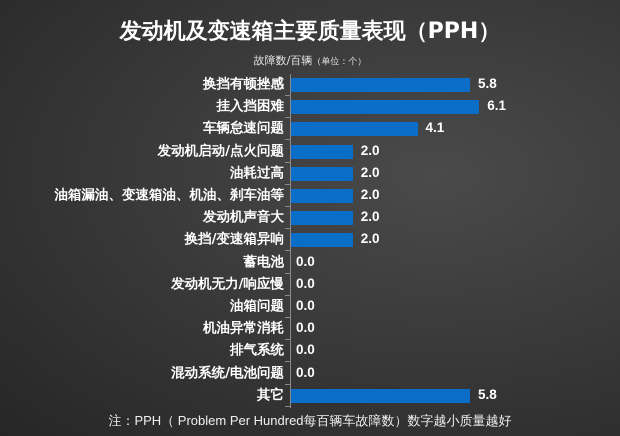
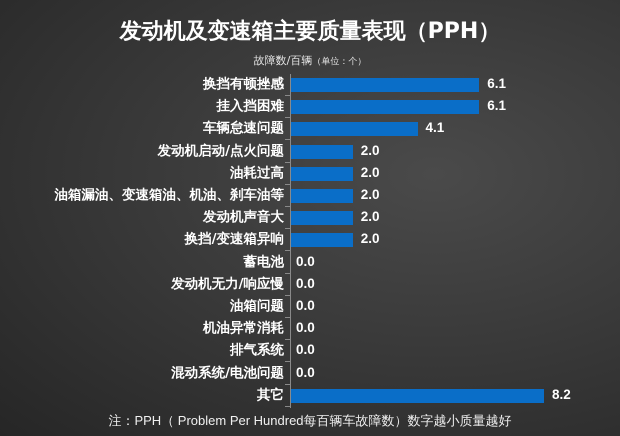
换挡有顿挫感: 5.8 -> 6.1
其它: 5.8 -> 8.2
